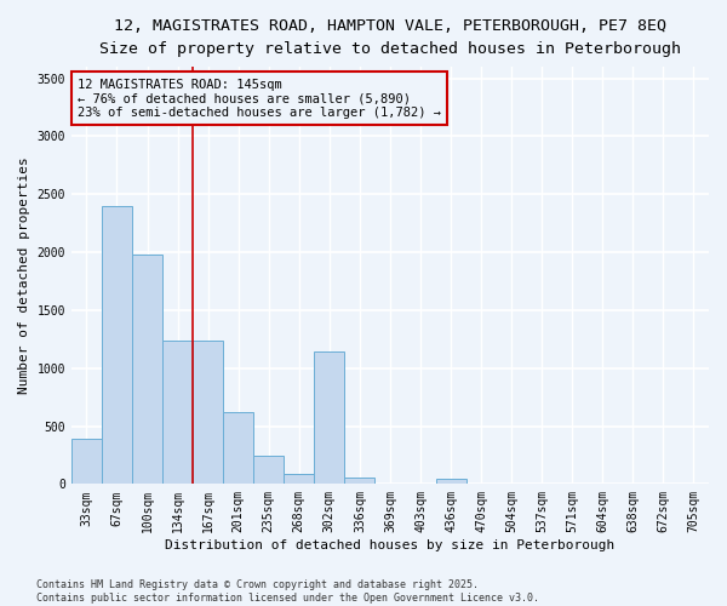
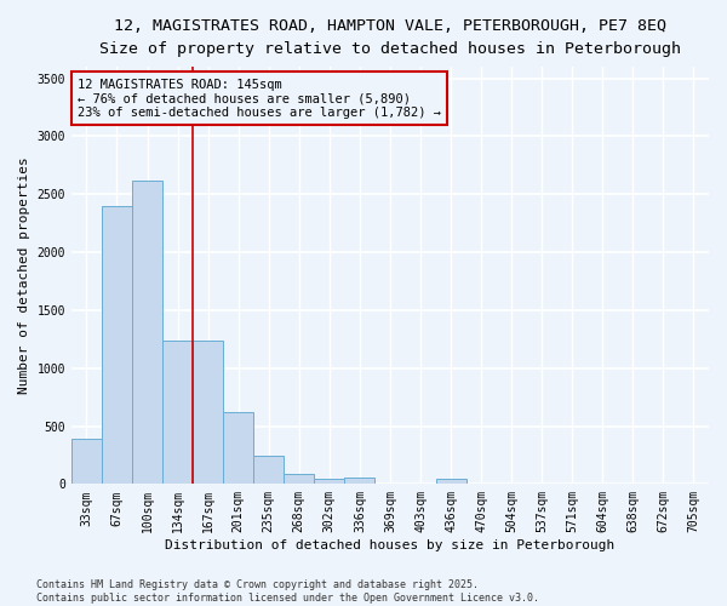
100sqm: 1980 -> 2620
302sqm: 1140 -> 50
